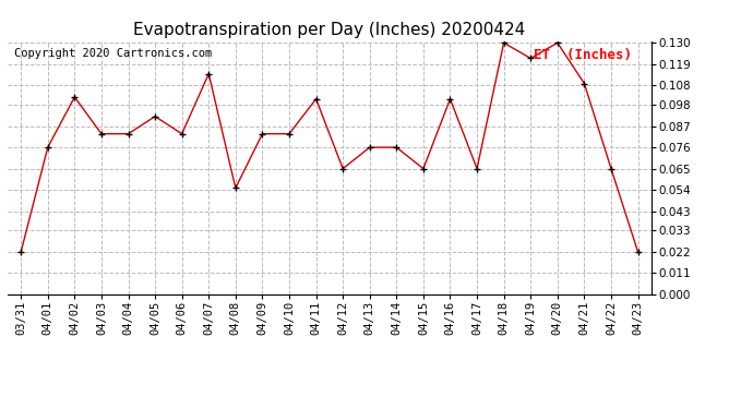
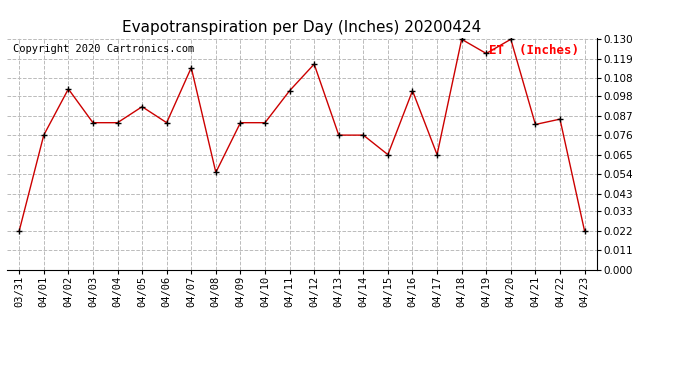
04/12: 0.065 -> 0.116
04/21: 0.109 -> 0.082
04/22: 0.065 -> 0.085
